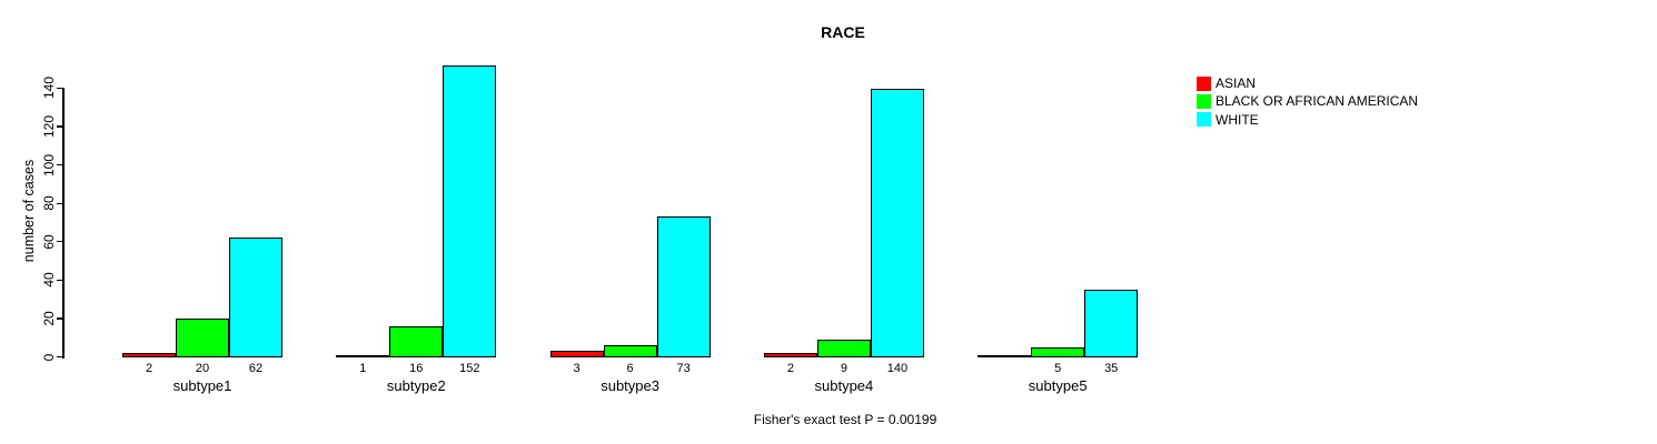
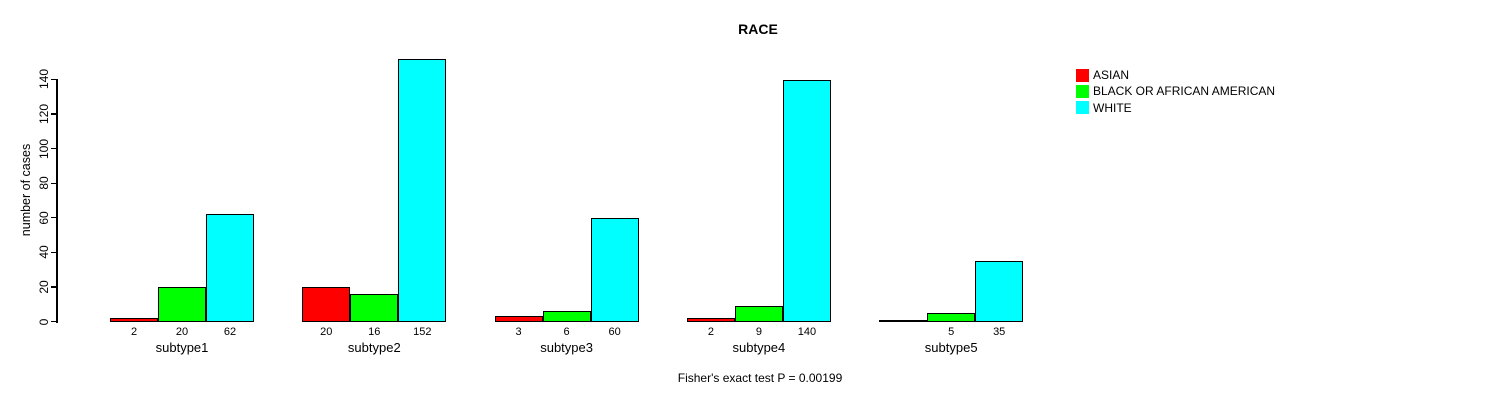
ASIAN/subtype2: 1 -> 20
WHITE/subtype3: 73 -> 60
